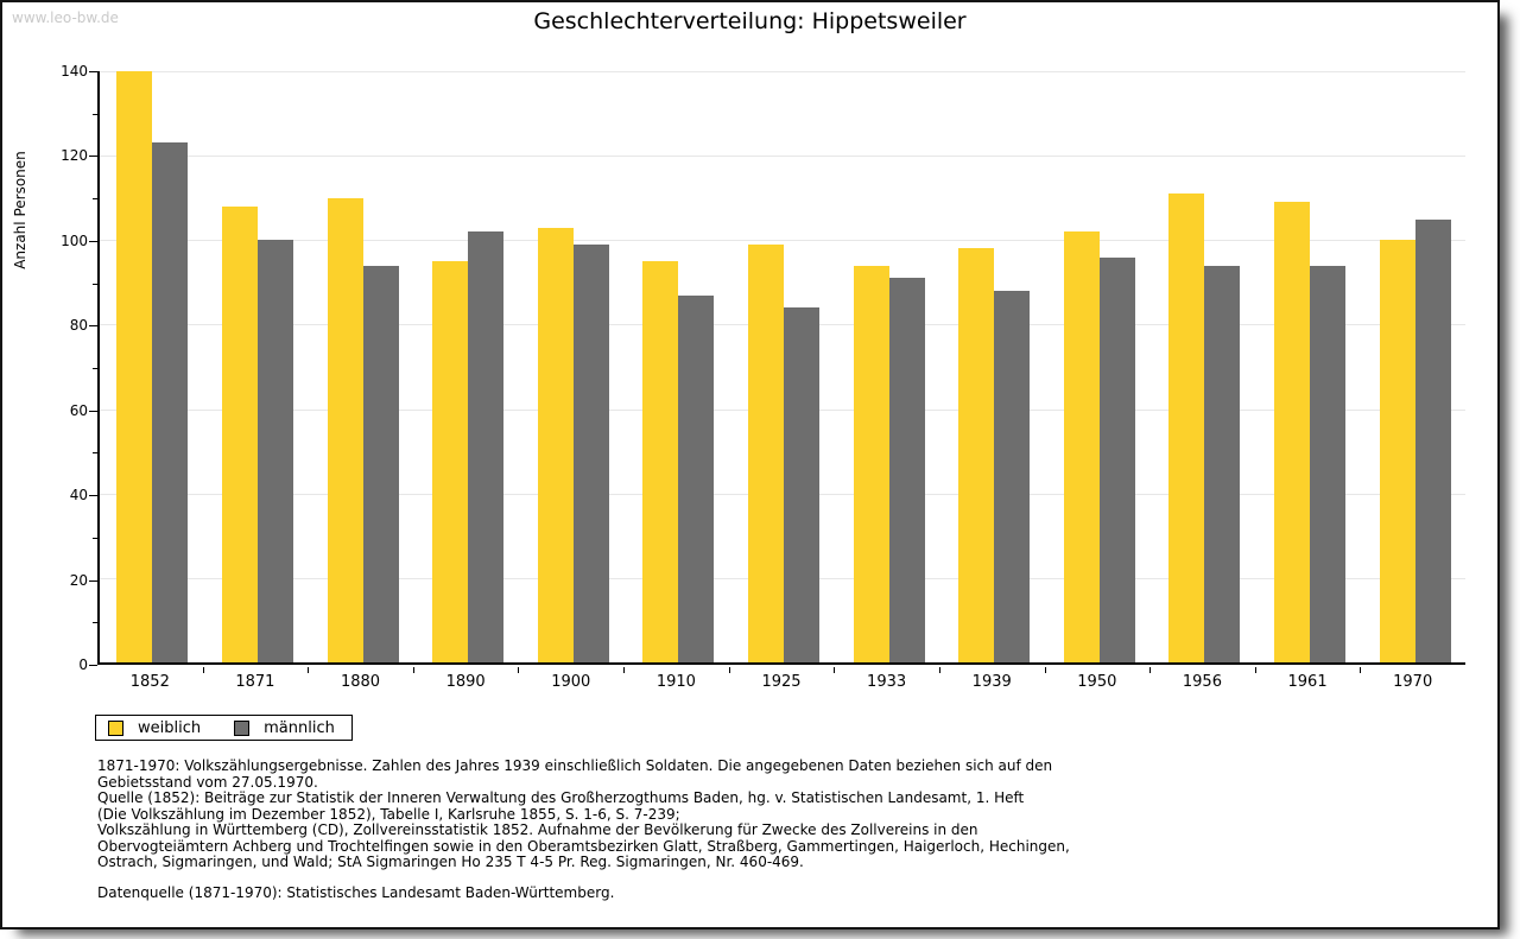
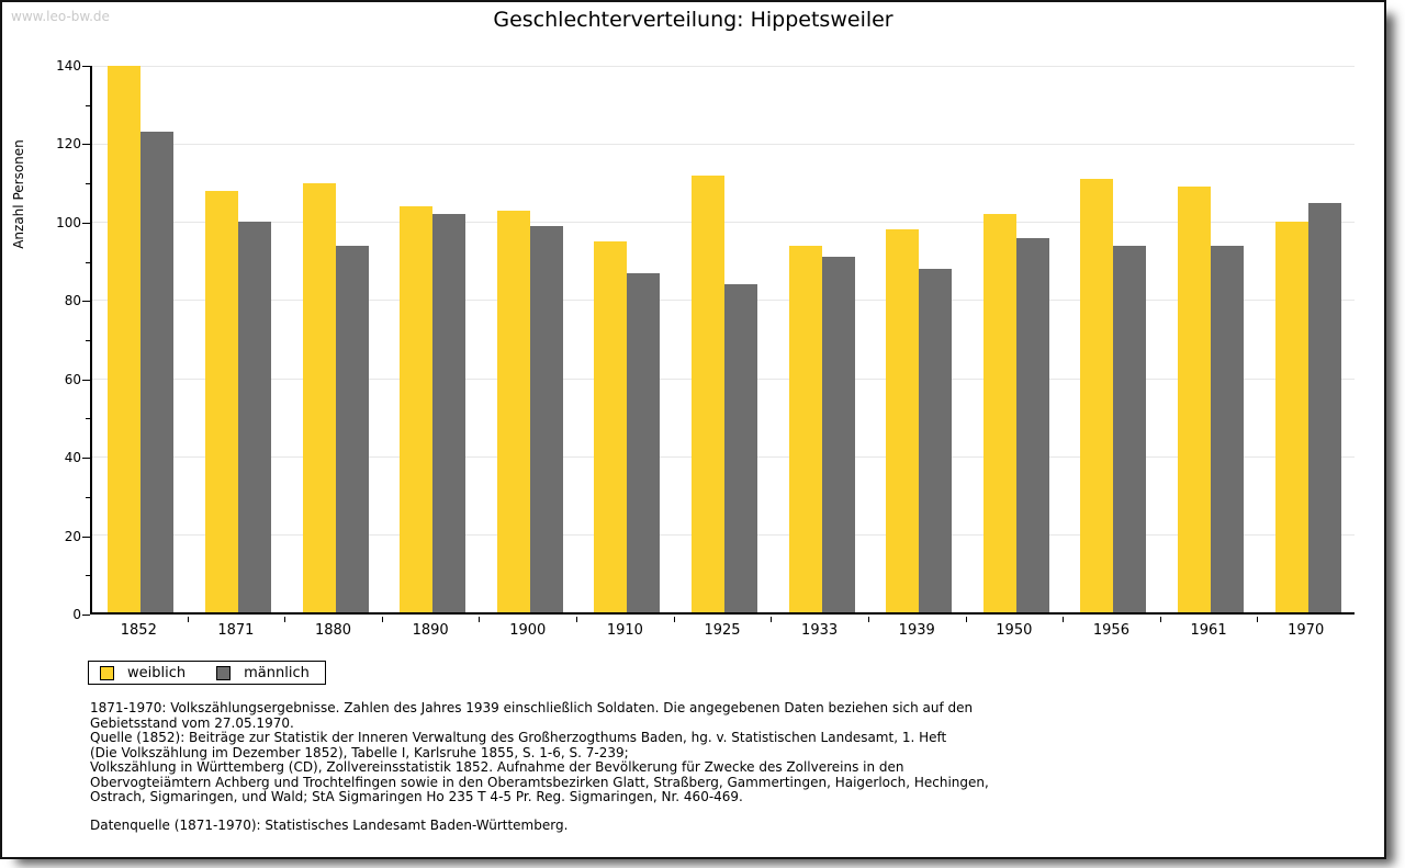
weiblich/1890: 95 -> 104
weiblich/1925: 99 -> 112
